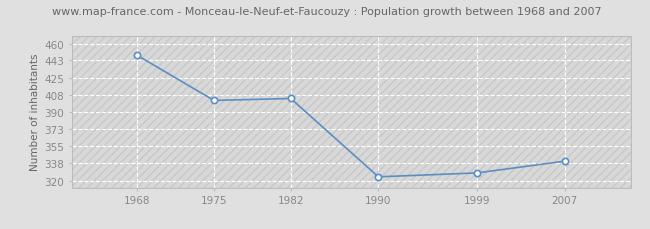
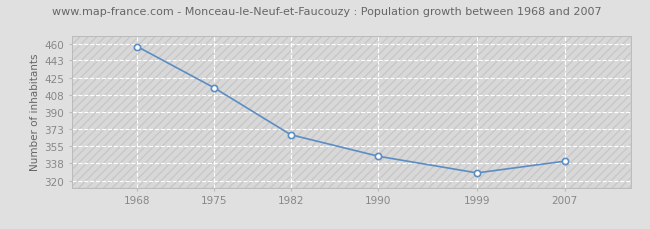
1968: 448 -> 457
1975: 402 -> 415
1982: 404 -> 367
1990: 324 -> 345
